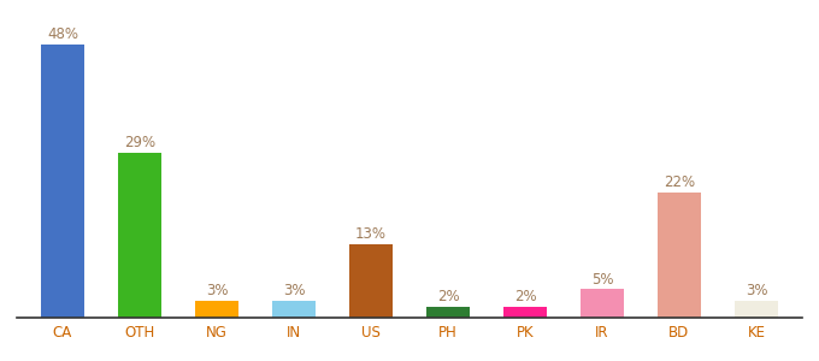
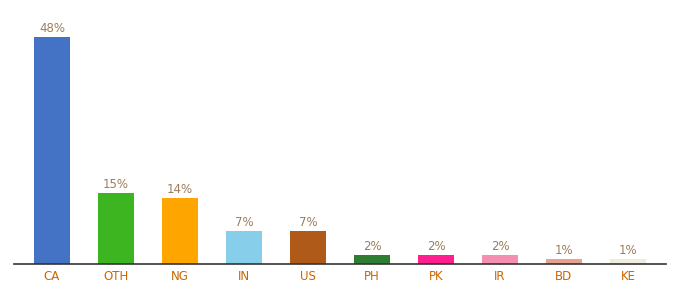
OTH: 29% -> 15%
NG: 3% -> 14%
IN: 3% -> 7%
US: 13% -> 7%
IR: 5% -> 2%
BD: 22% -> 1%
KE: 3% -> 1%
